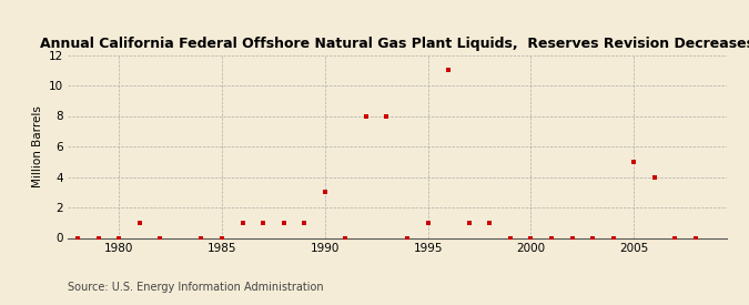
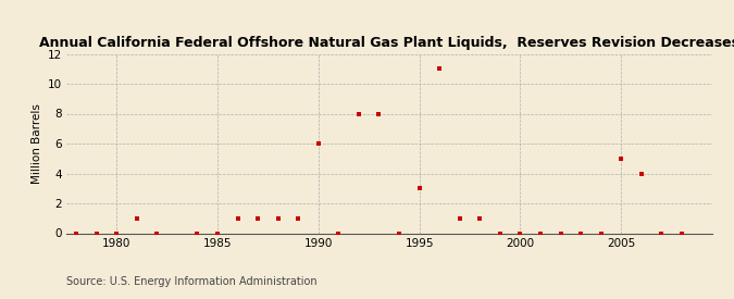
1990: 3 -> 6
1995: 1 -> 3
